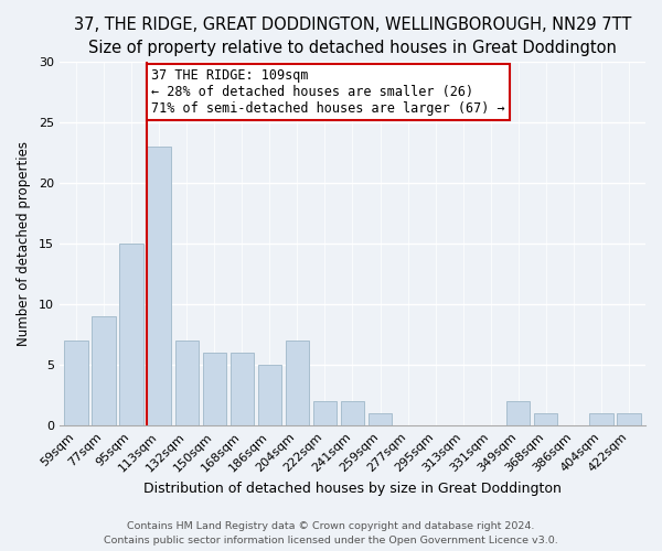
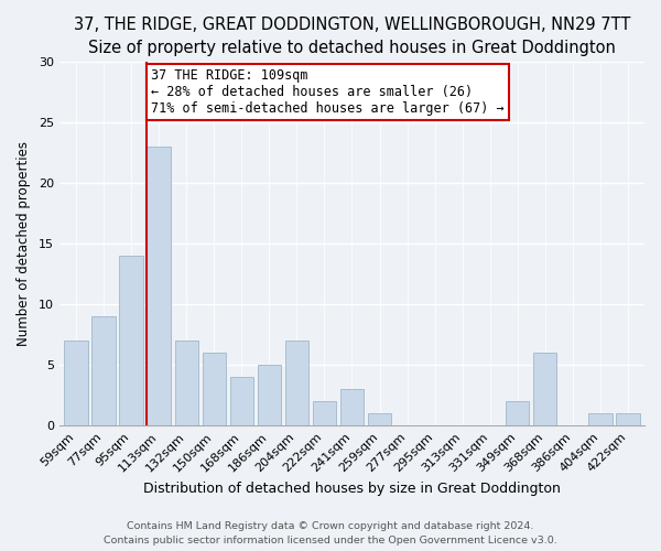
95sqm: 15 -> 14
168sqm: 6 -> 4
241sqm: 2 -> 3
368sqm: 1 -> 6
